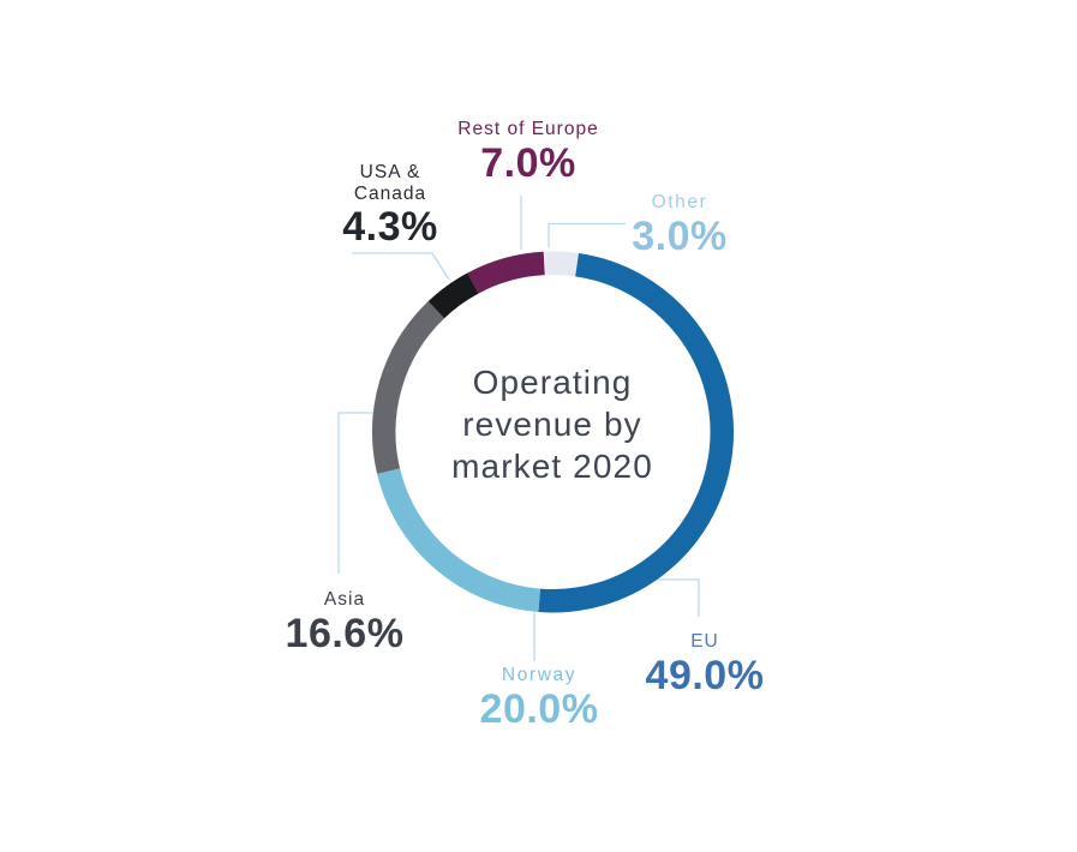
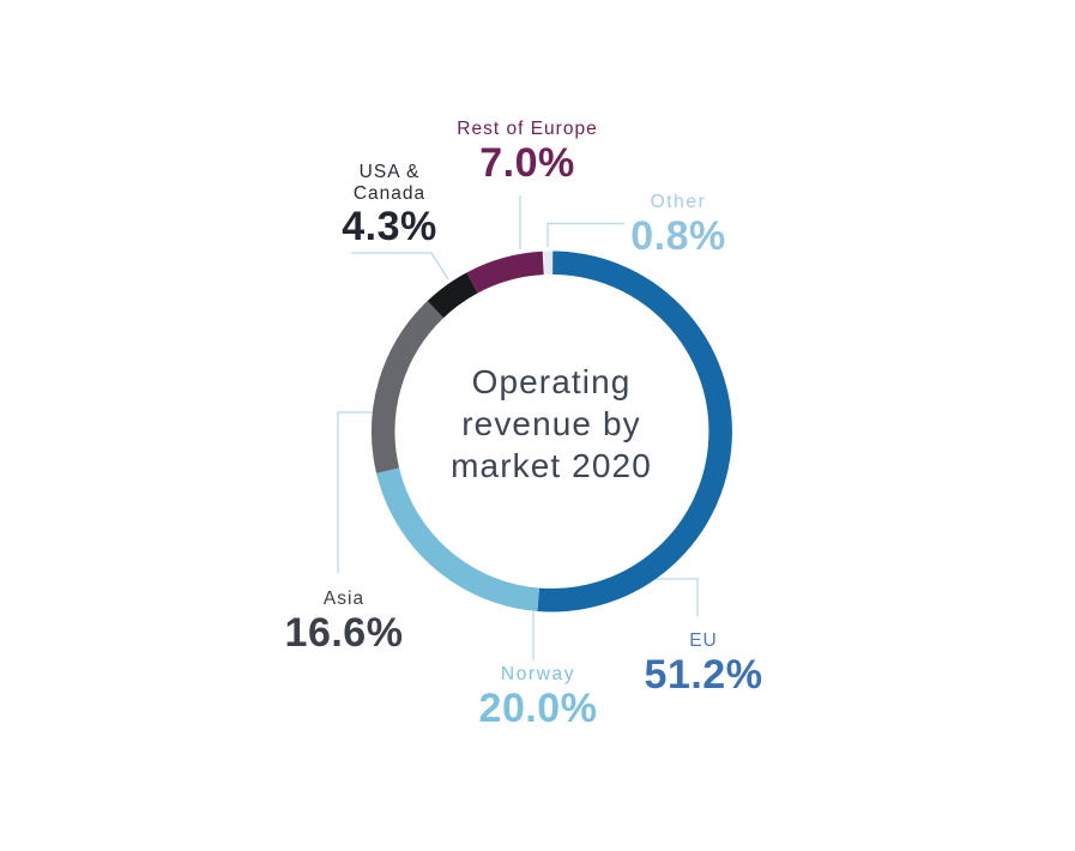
Other: 3.0% -> 0.8%
EU: 49.0% -> 51.2%
